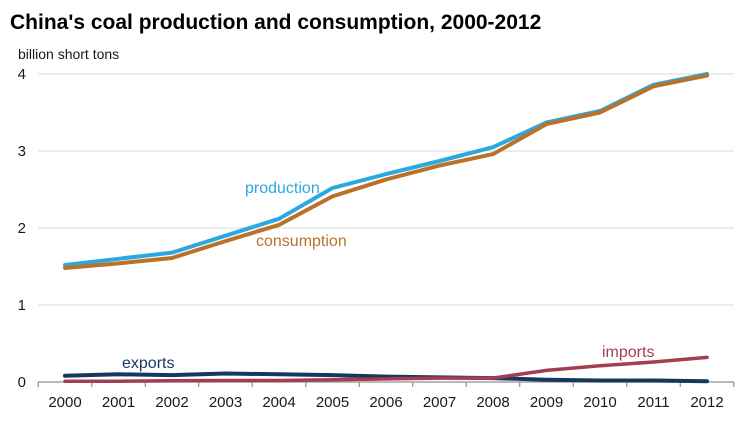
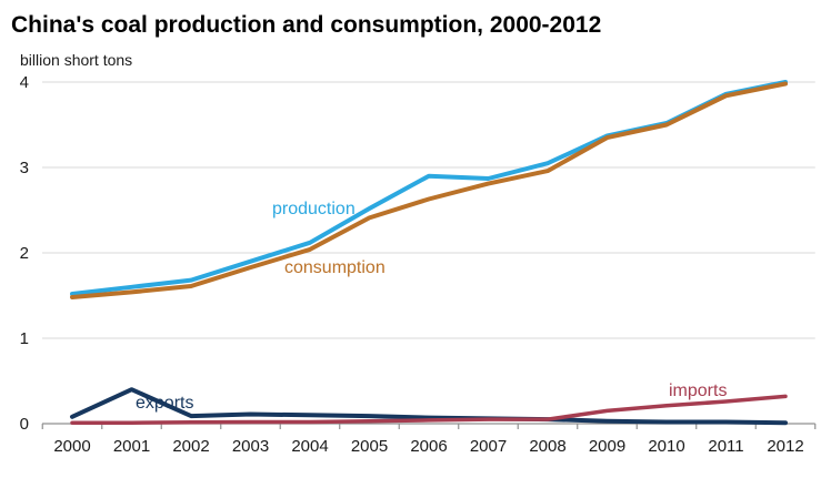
exports/2001: 0.1 -> 0.4
production/2006: 2.7 -> 2.9
